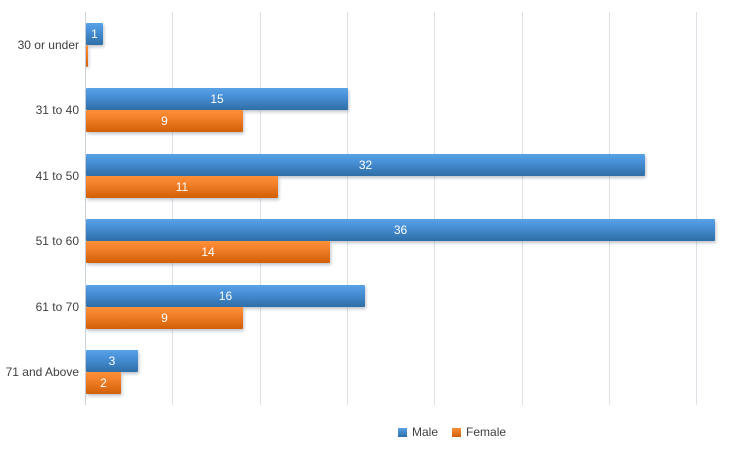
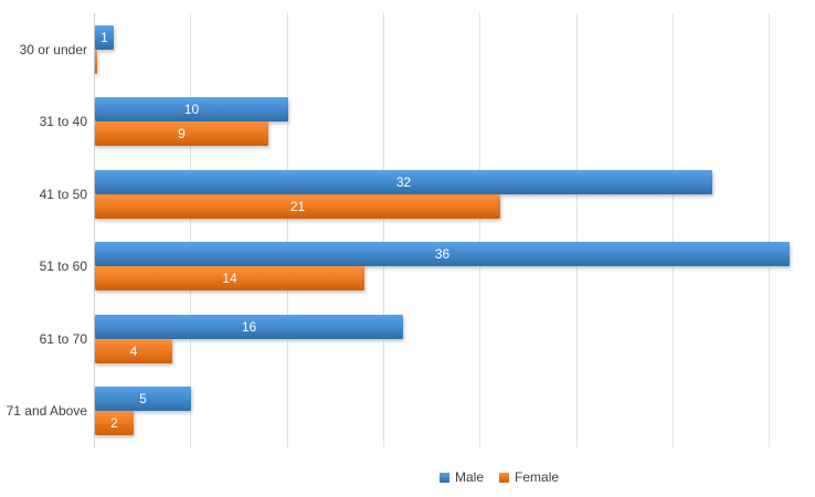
Male/31 to 40: 15 -> 10
Female/41 to 50: 11 -> 21
Female/61 to 70: 9 -> 4
Male/71 and Above: 3 -> 5
